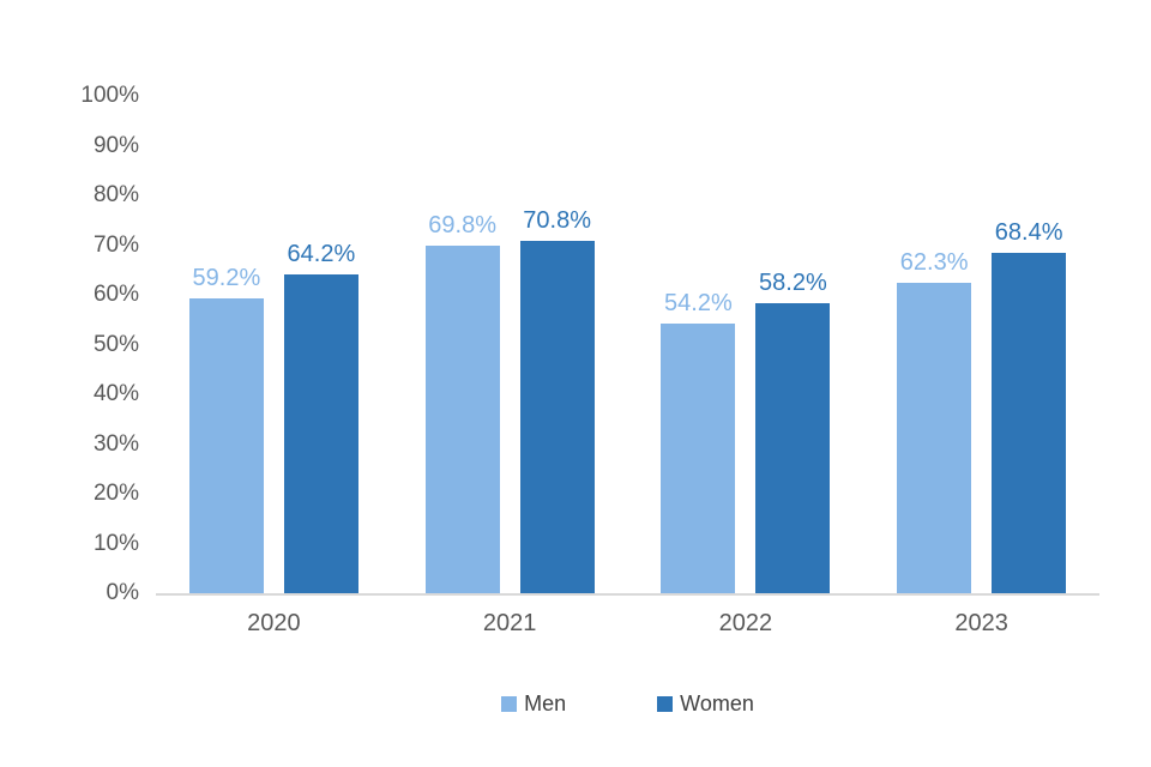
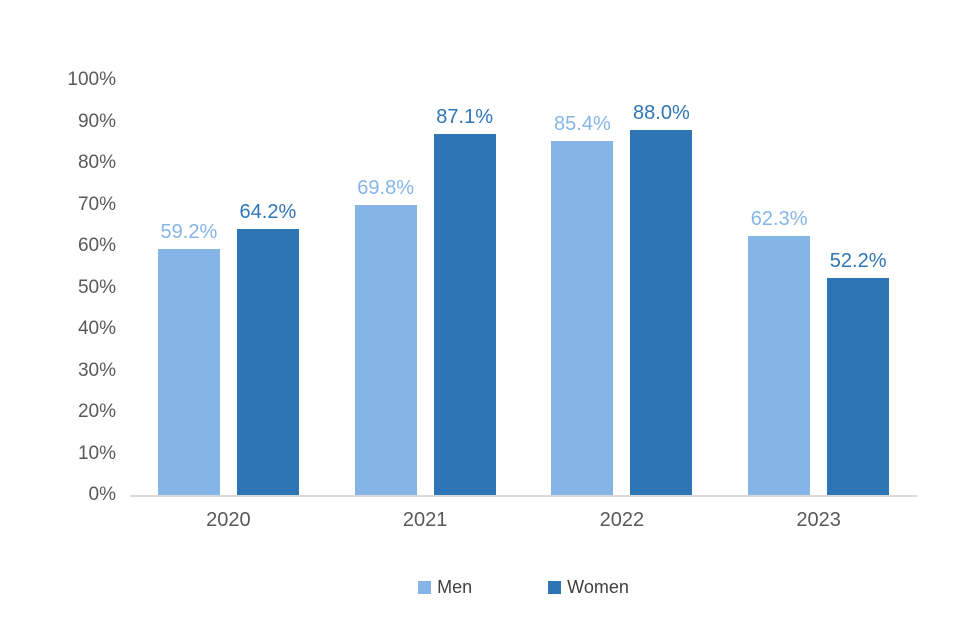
Women/2021: 70.8% -> 87.1%
Men/2022: 54.2% -> 85.4%
Women/2022: 58.2% -> 88.0%
Women/2023: 68.4% -> 52.2%
